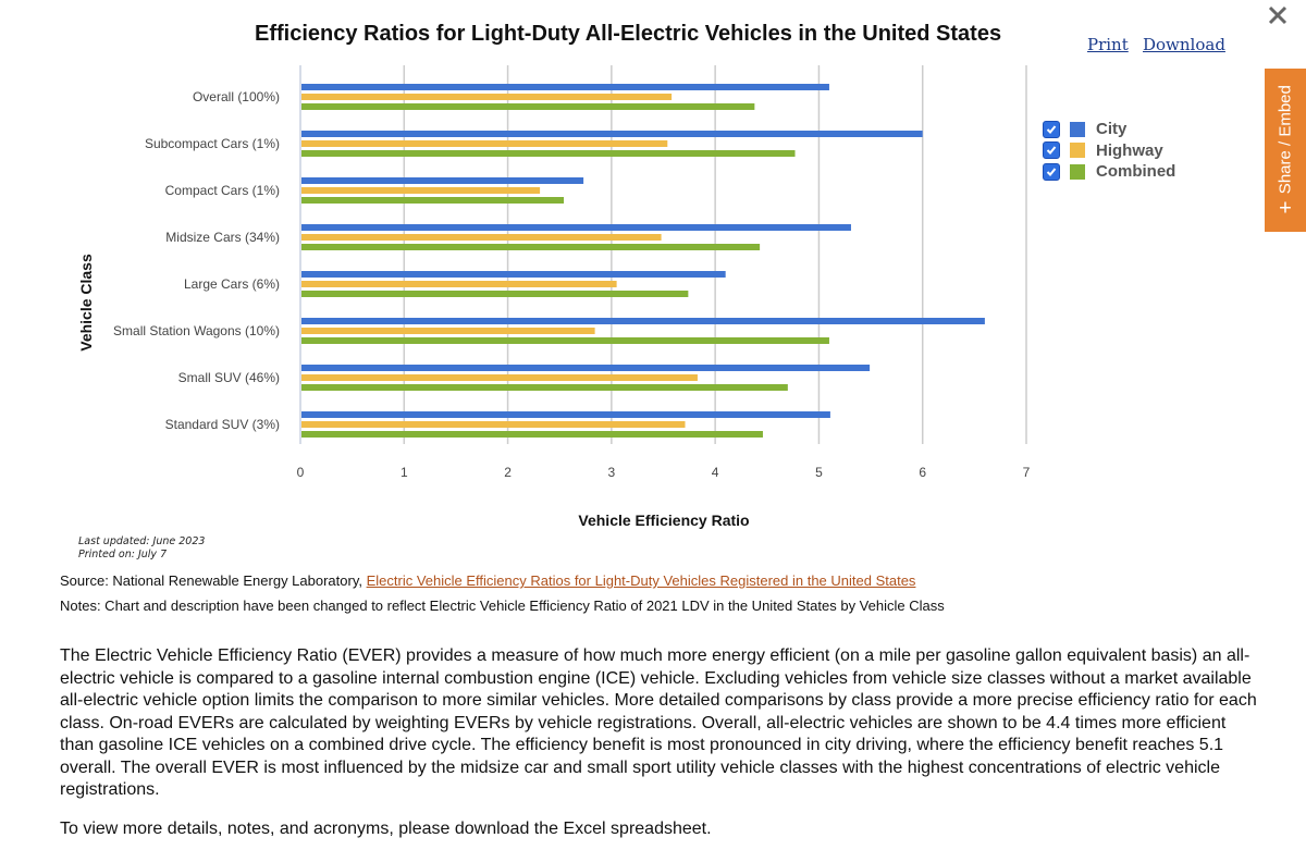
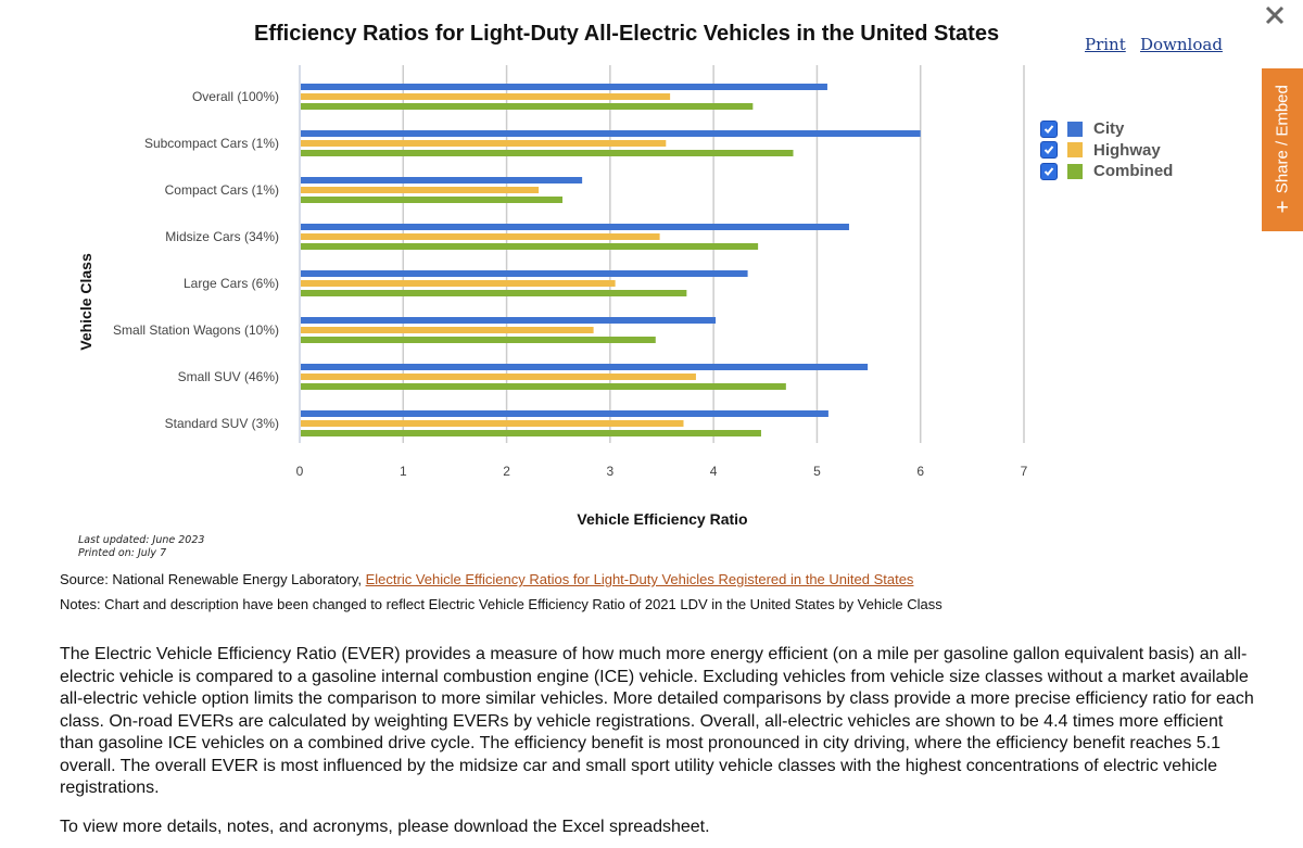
City/Large Cars (6%): 4.1 -> 4.3
City/Small Station Wagons (10%): 6.6 -> 4.0
Combined/Small Station Wagons (10%): 5.1 -> 3.4
